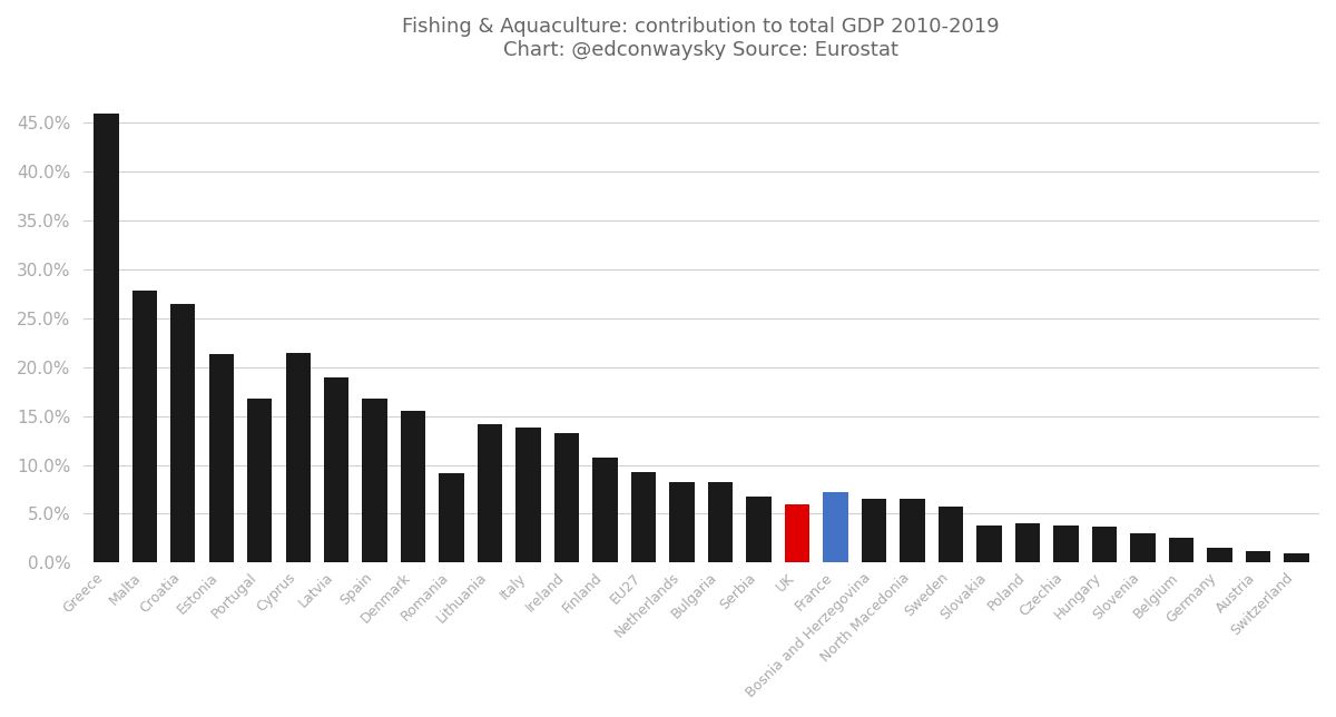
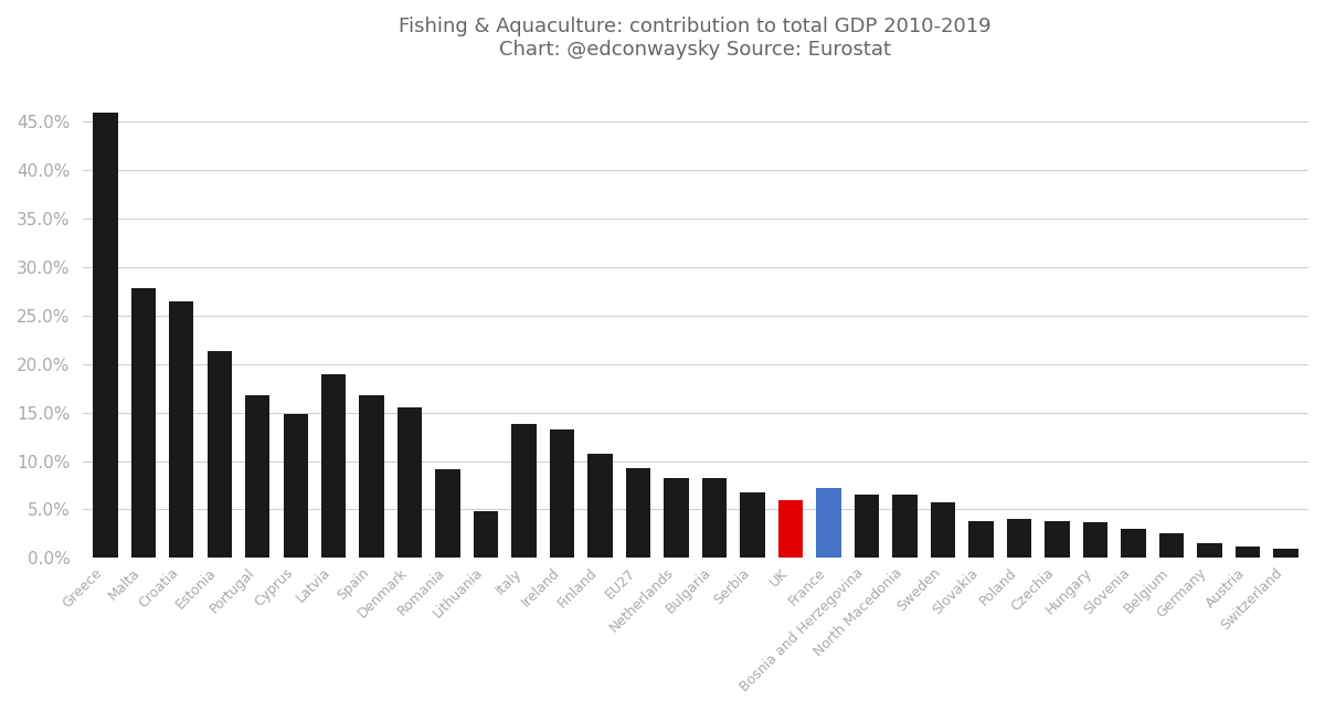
Cyprus: 21.5% -> 14.8%
Lithuania: 14.2% -> 4.8%
